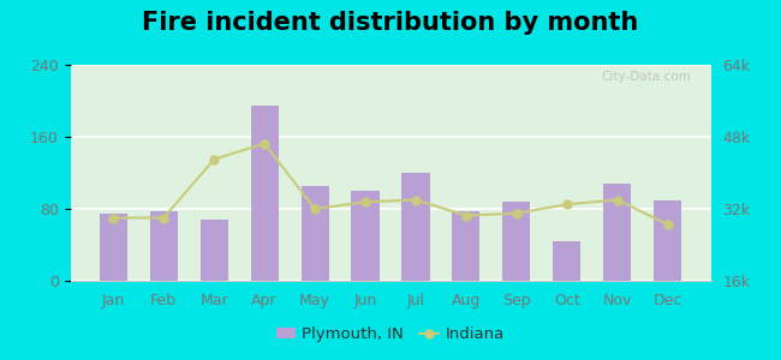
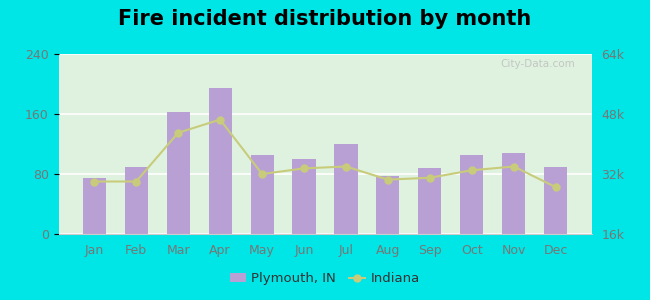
Plymouth, IN/Feb: 78 -> 90
Plymouth, IN/Mar: 68 -> 163
Plymouth, IN/Oct: 44 -> 105
